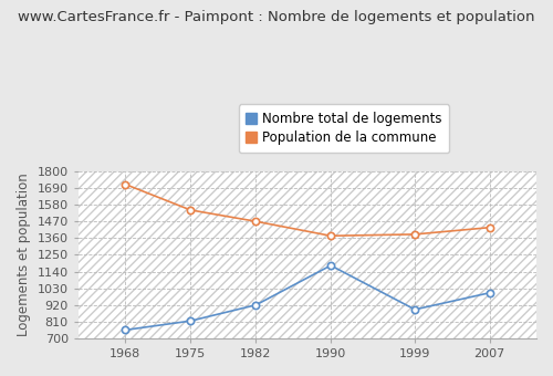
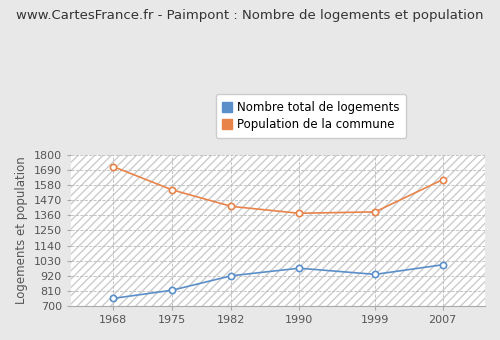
Population de la commune/1982: 1470 -> 1420
Nombre total de logements/1990: 1180 -> 980
Nombre total de logements/1999: 890 -> 930
Population de la commune/2007: 1430 -> 1620
